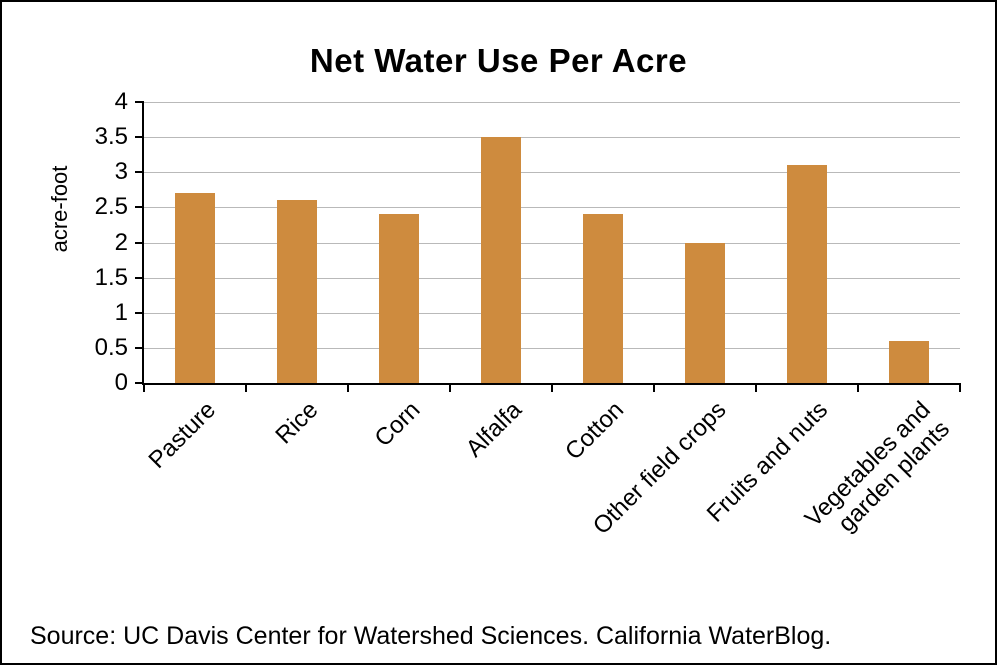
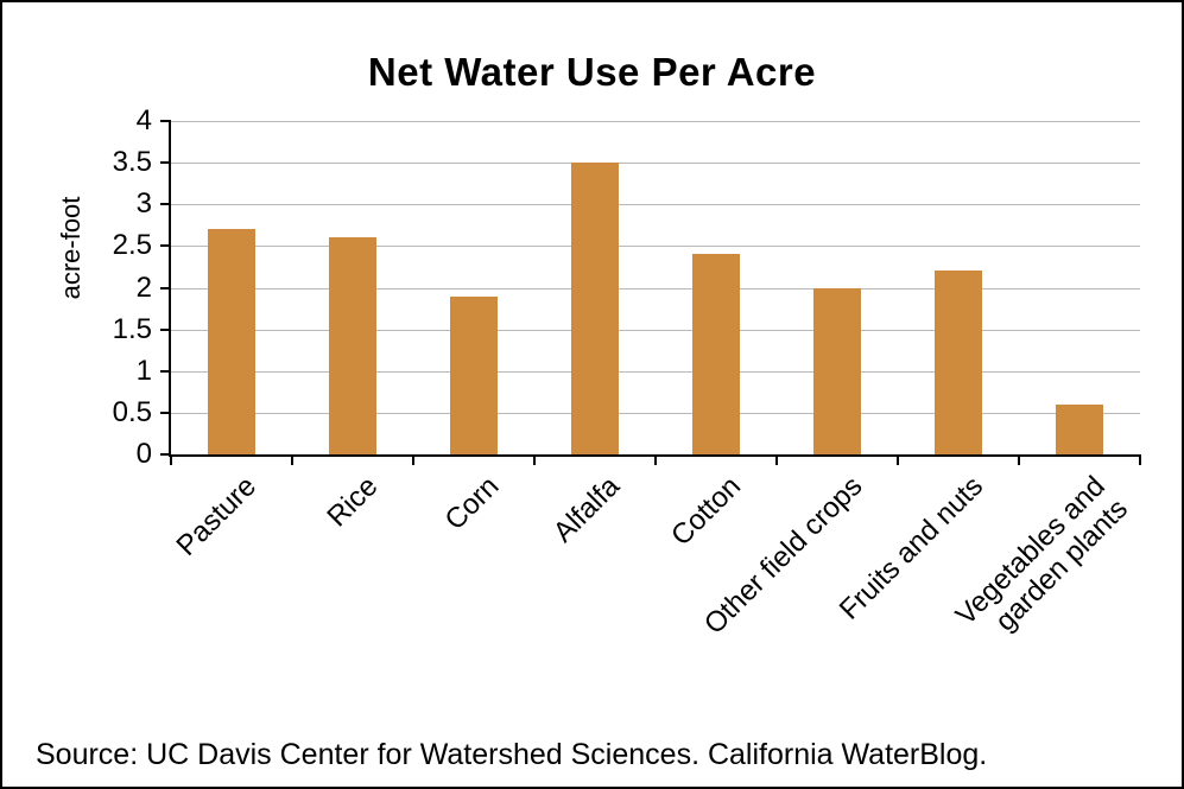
Corn: 2.4 -> 1.9
Fruits and nuts: 3.1 -> 2.2
